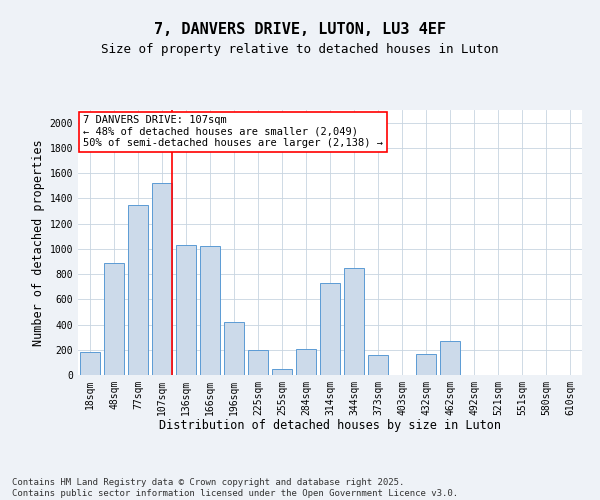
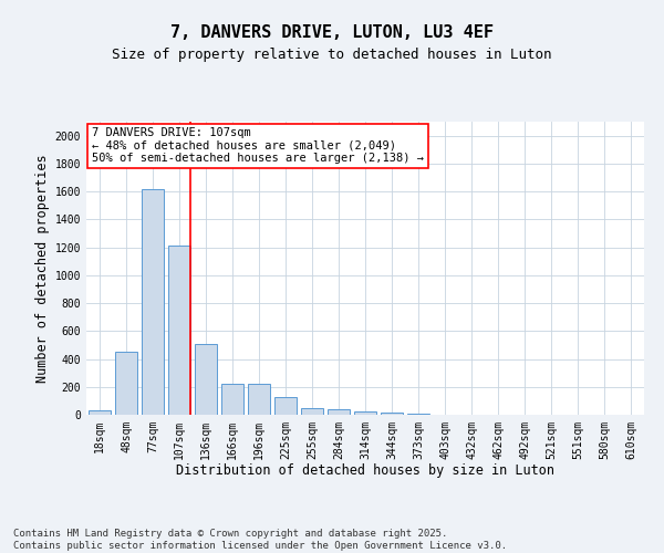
18sqm: 180 -> 40
48sqm: 890 -> 460
77sqm: 1350 -> 1620
107sqm: 1520 -> 1210
136sqm: 1030 -> 510
166sqm: 1020 -> 220
196sqm: 420 -> 220
225sqm: 200 -> 130
284sqm: 210 -> 40
314sqm: 730 -> 20
344sqm: 850 -> 20
373sqm: 160 -> 0
432sqm: 170 -> 0
462sqm: 270 -> 0
